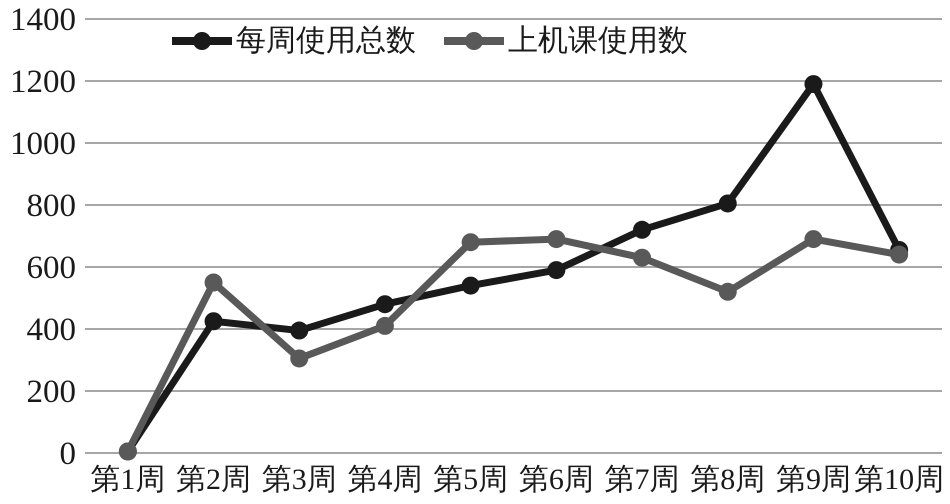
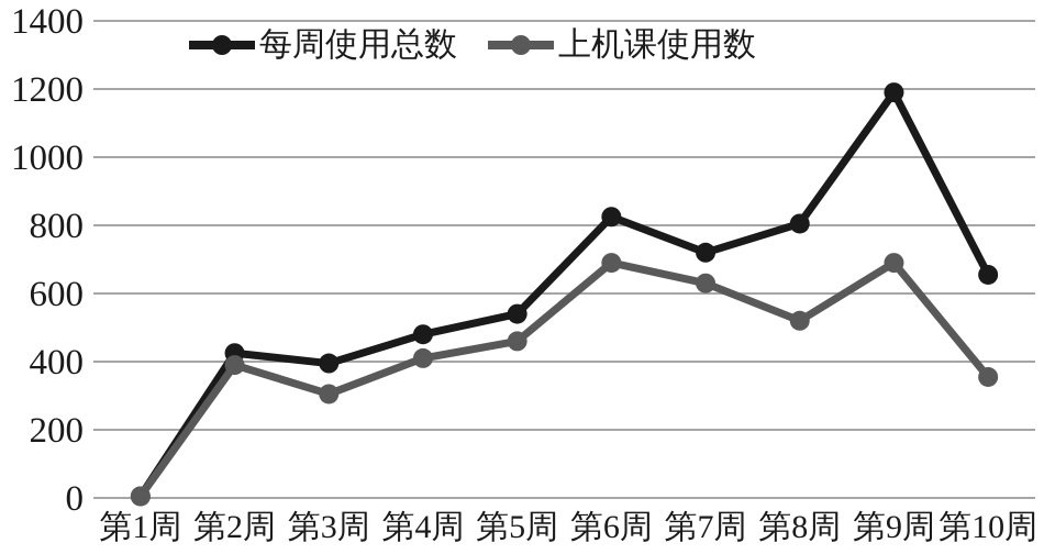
上机课使用数/第2周: 550 -> 390
上机课使用数/第5周: 680 -> 460
每周使用总数/第6周: 590 -> 820
上机课使用数/第10周: 640 -> 360
